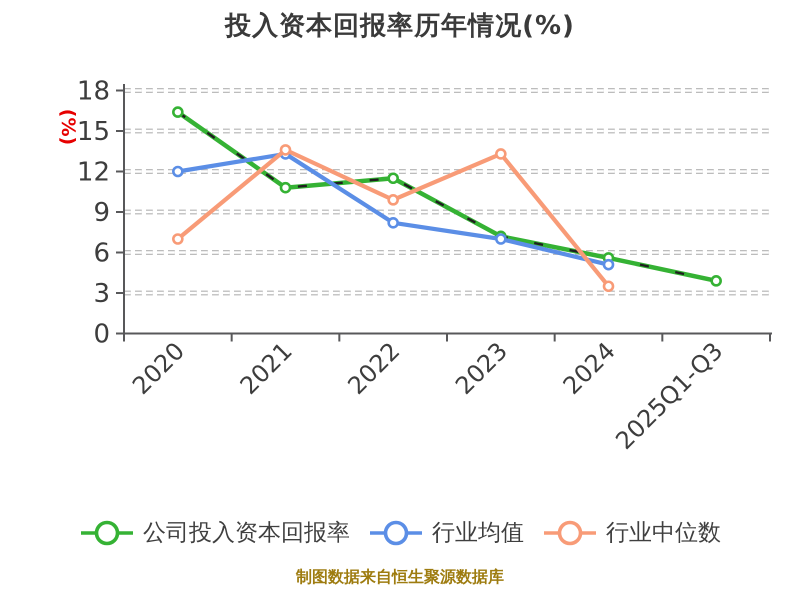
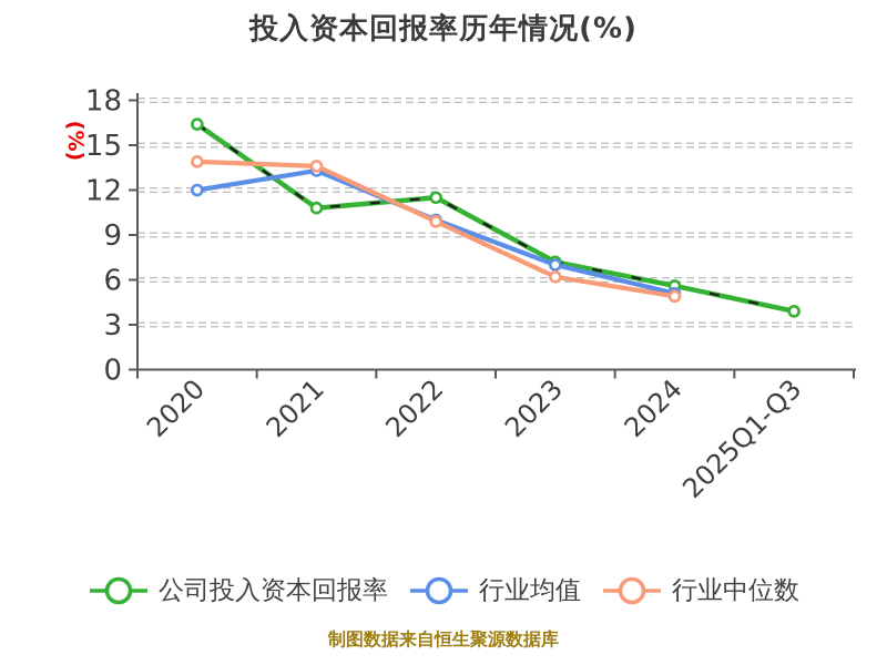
行业中位数/2020: 7.0 -> 13.9
行业均值/2022: 8.2 -> 10.0
行业中位数/2023: 13.3 -> 6.2
行业中位数/2024: 3.5 -> 4.9
